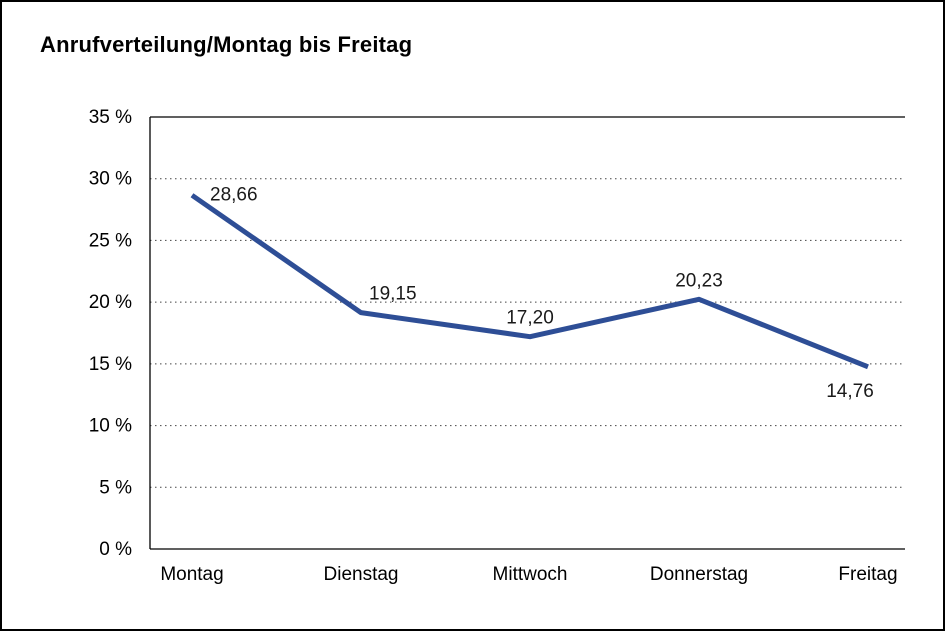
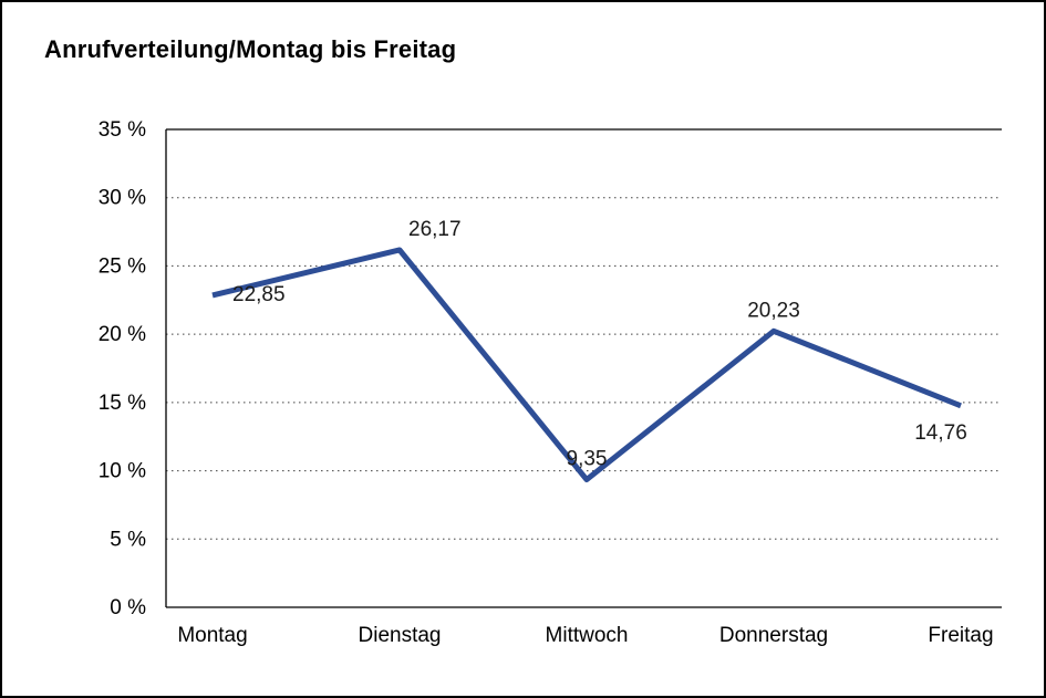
Montag: 28,66 -> 22,85
Dienstag: 19,15 -> 26,17
Mittwoch: 17,20 -> 9,35
